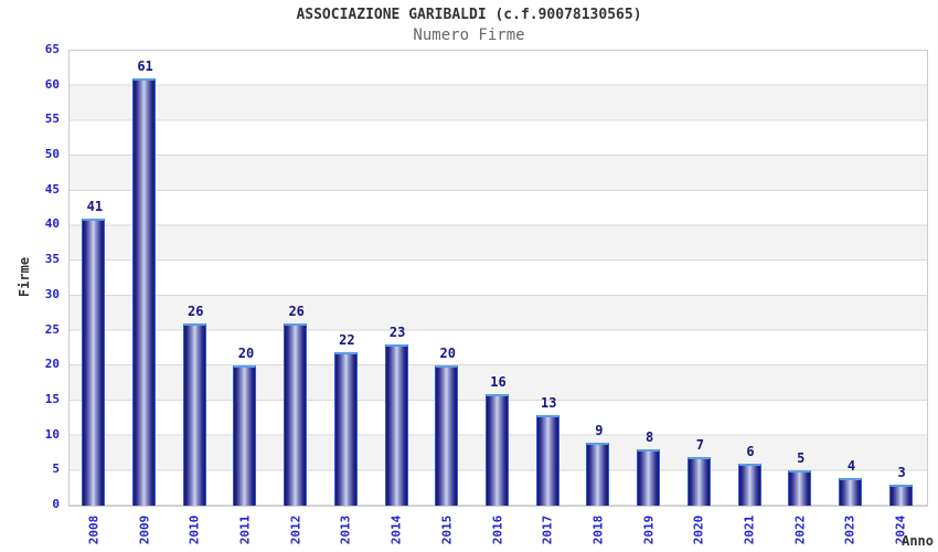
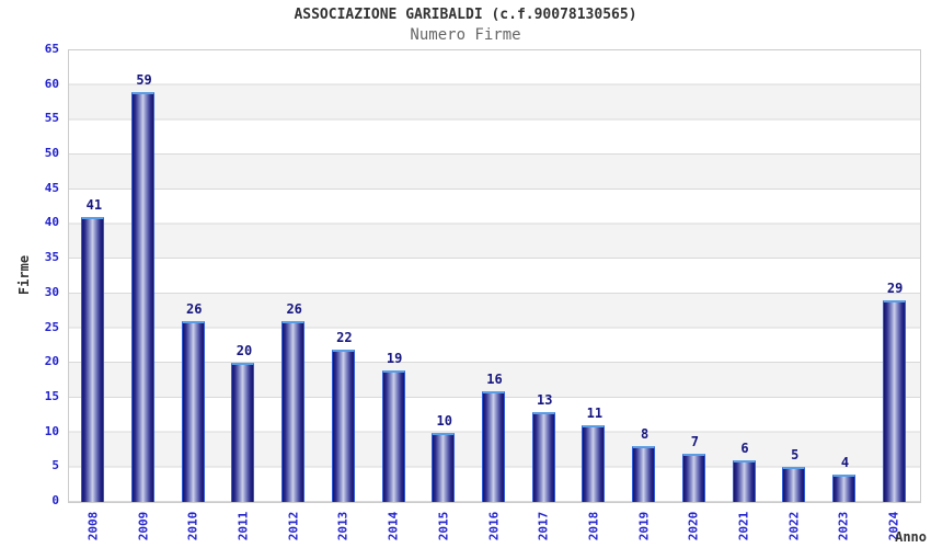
2009: 61 -> 59
2014: 23 -> 19
2015: 20 -> 10
2018: 9 -> 11
2024: 3 -> 29
